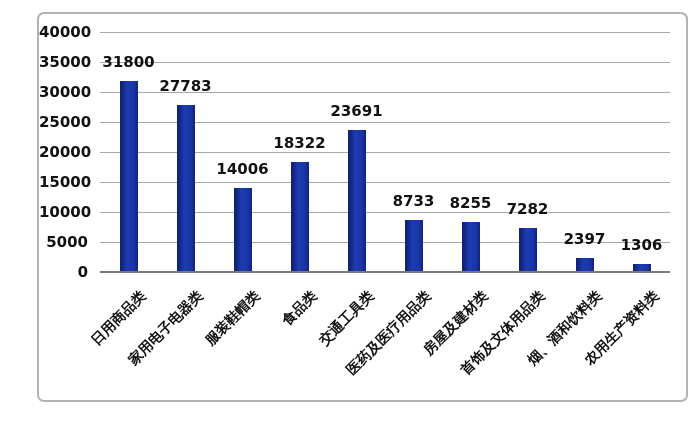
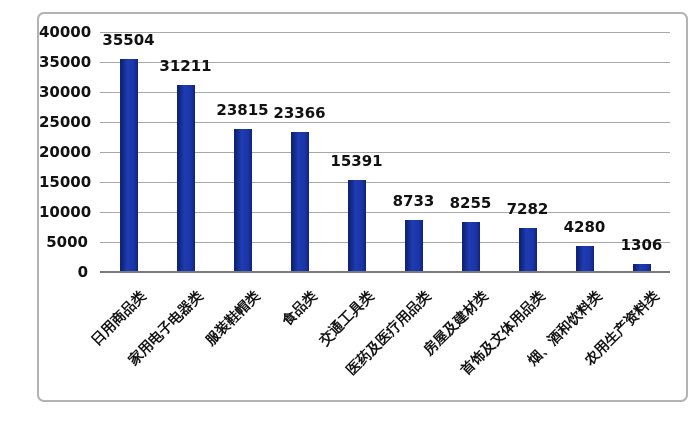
日用商品类: 31800 -> 35504
家用电子电器类: 27783 -> 31211
服装鞋帽类: 14006 -> 23815
食品类: 18322 -> 23366
交通工具类: 23691 -> 15391
烟、酒和饮料类: 2397 -> 4280
